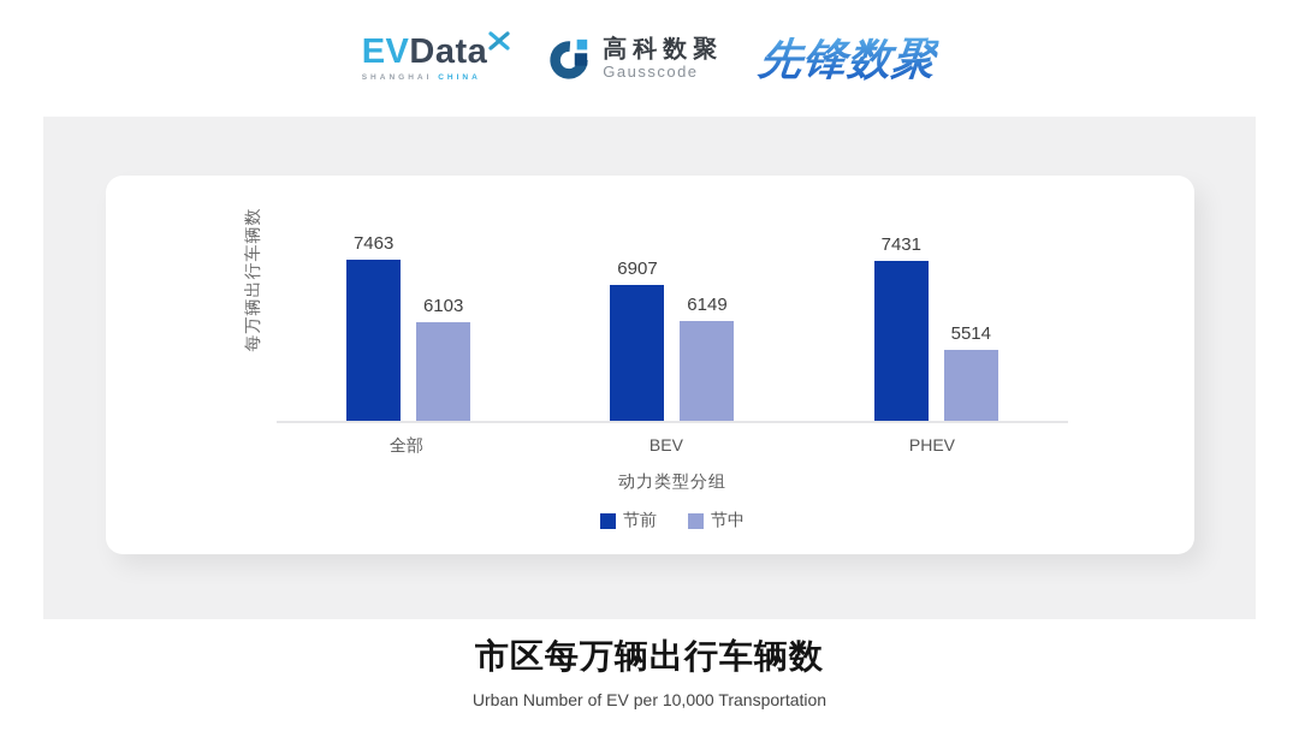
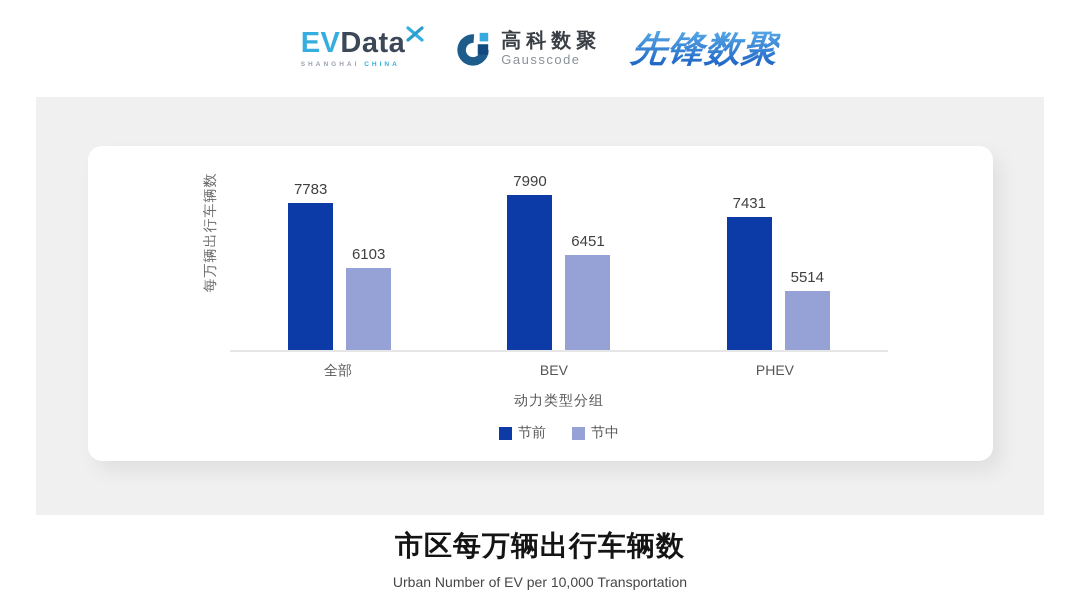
节前/全部: 7463 -> 7783
节前/BEV: 6907 -> 7990
节中/BEV: 6149 -> 6451
